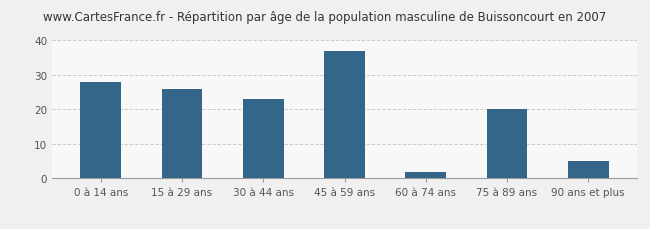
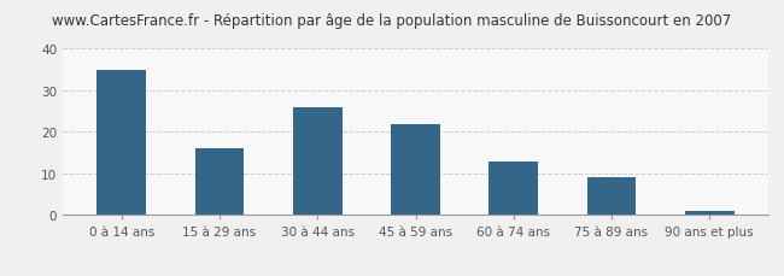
0 à 14 ans: 28 -> 35
15 à 29 ans: 26 -> 16
30 à 44 ans: 23 -> 26
45 à 59 ans: 37 -> 22
60 à 74 ans: 2 -> 13
75 à 89 ans: 20 -> 9
90 ans et plus: 5 -> 1
